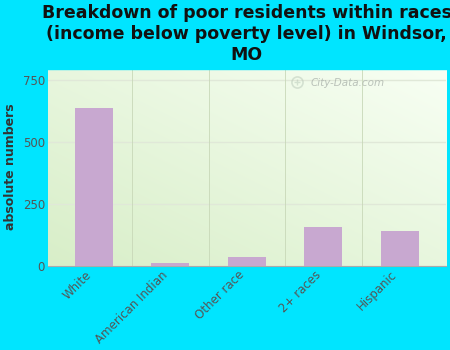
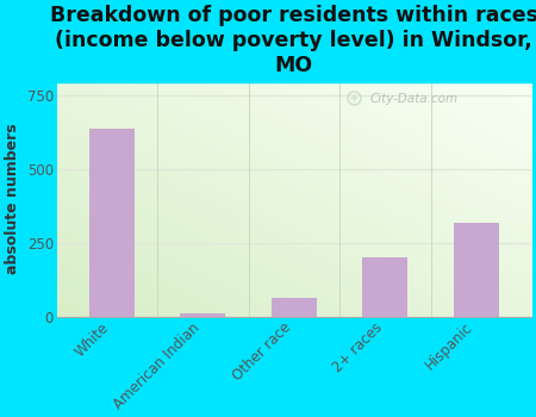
Other race: 35 -> 65
2+ races: 155 -> 200
Hispanic: 140 -> 320
